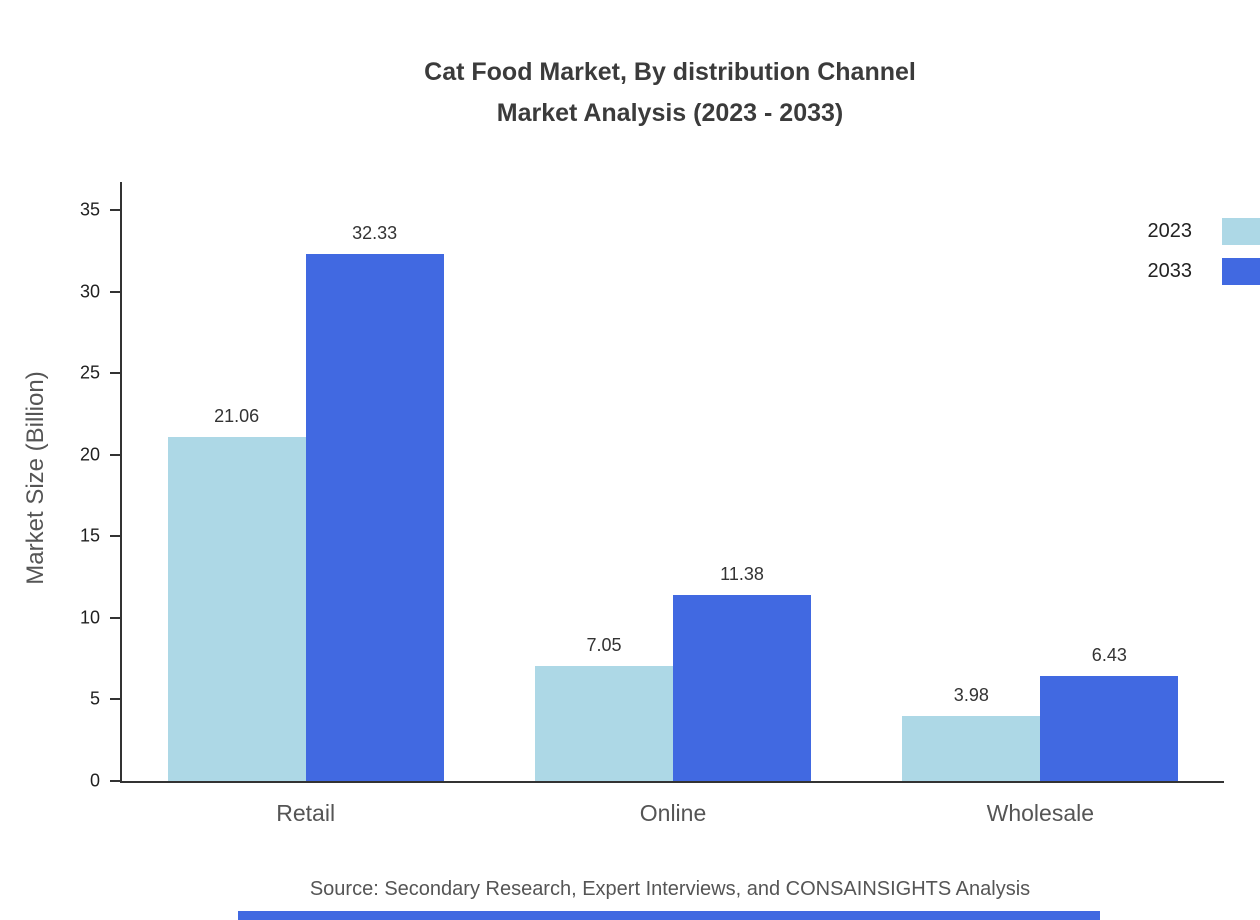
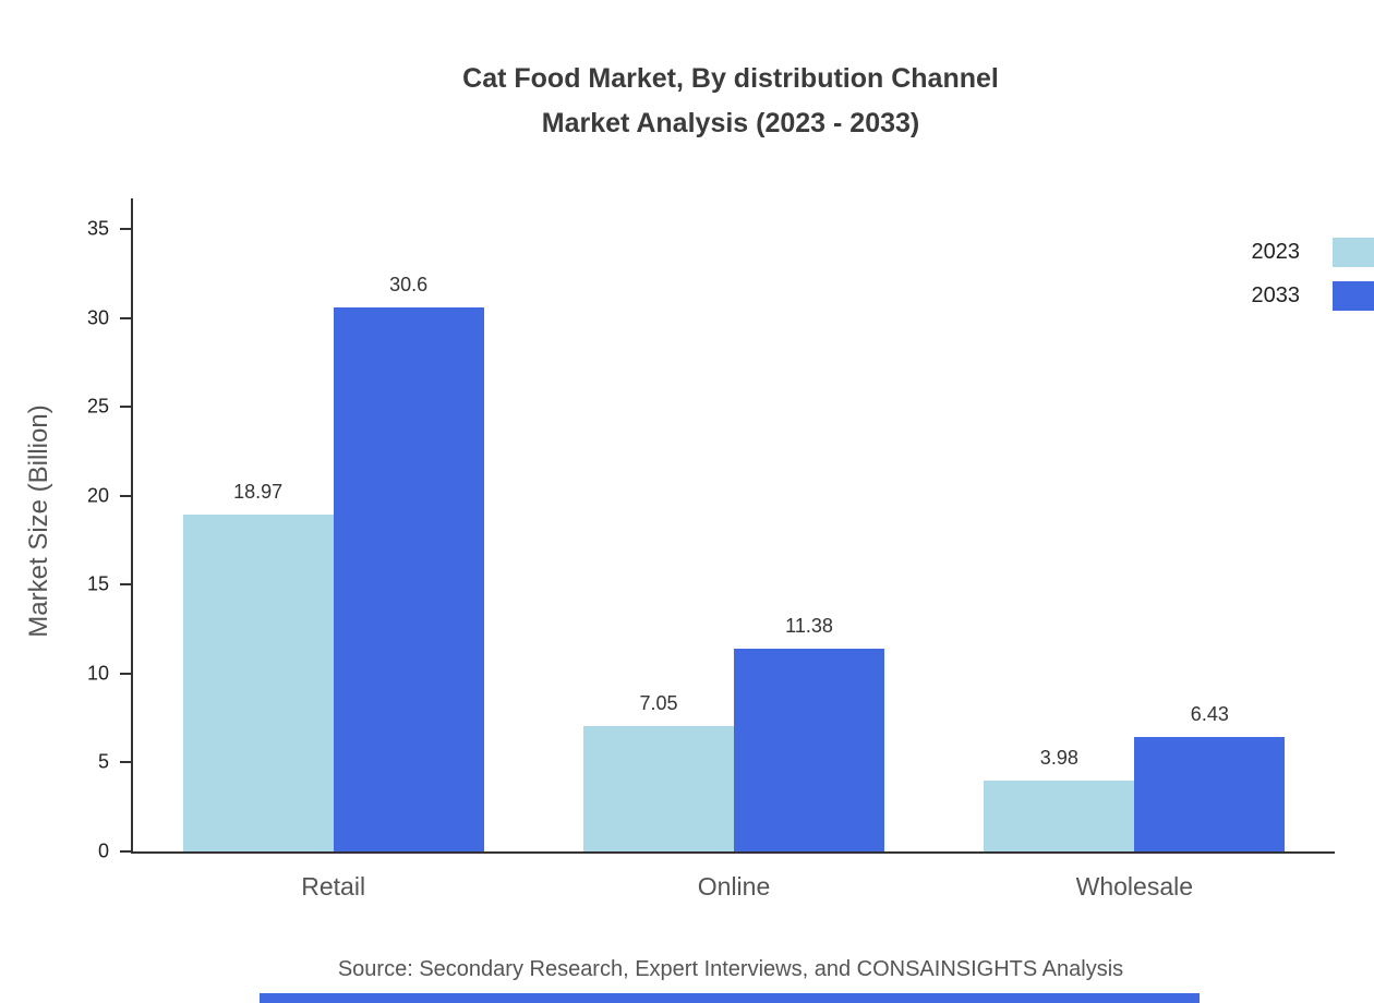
2023/Retail: 21.06 -> 18.97
2033/Retail: 32.33 -> 30.6
